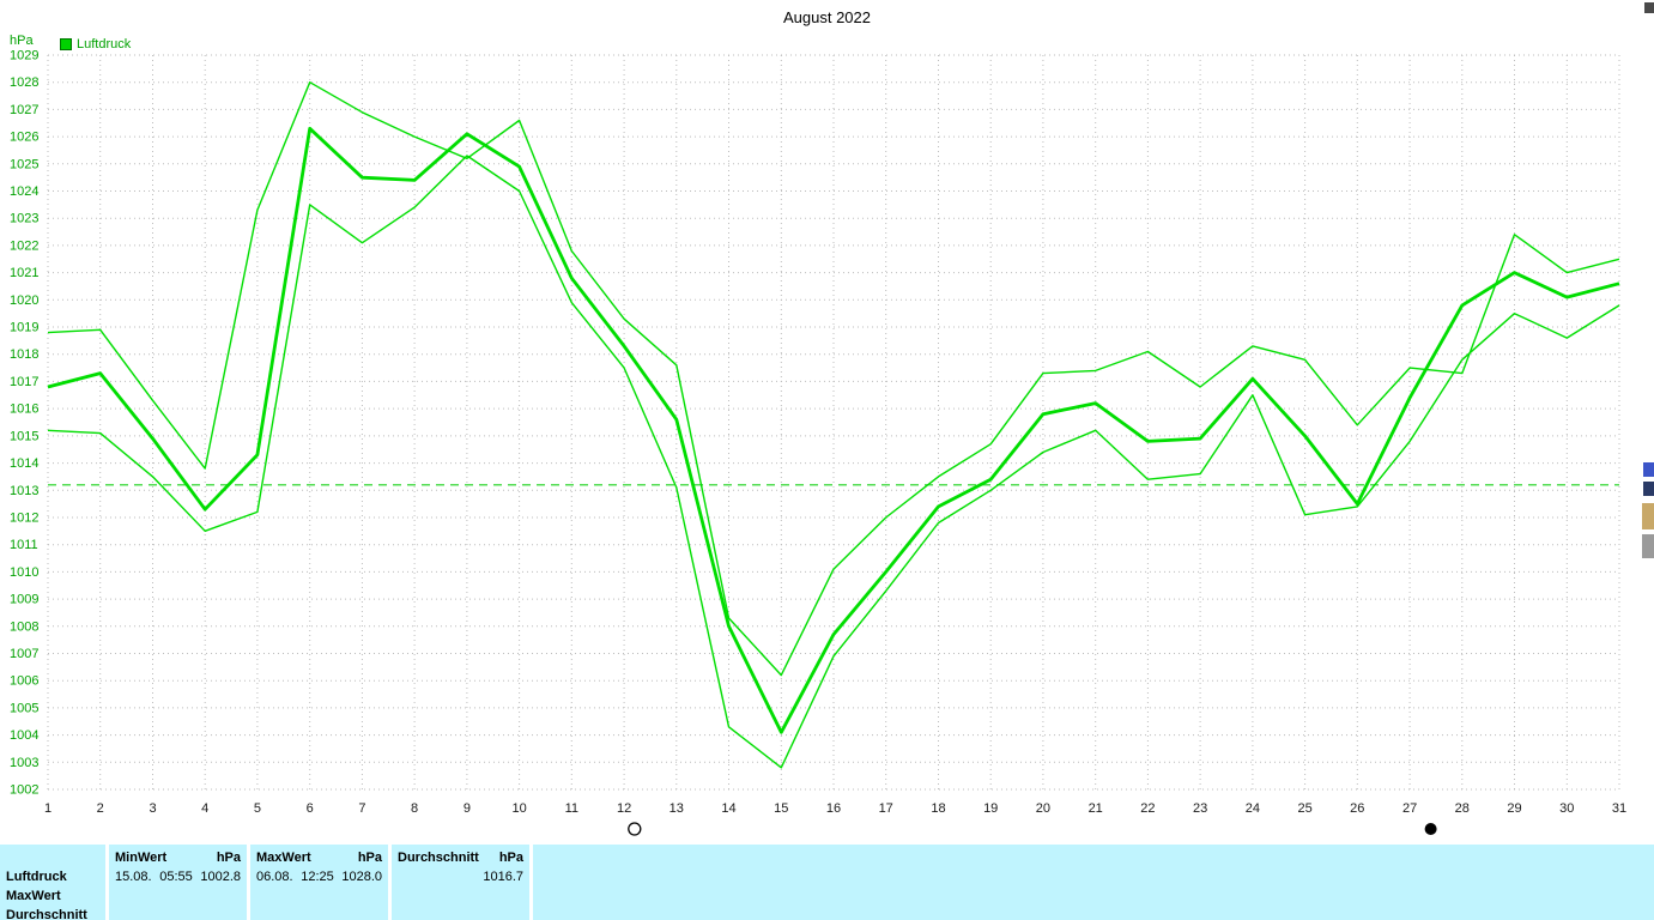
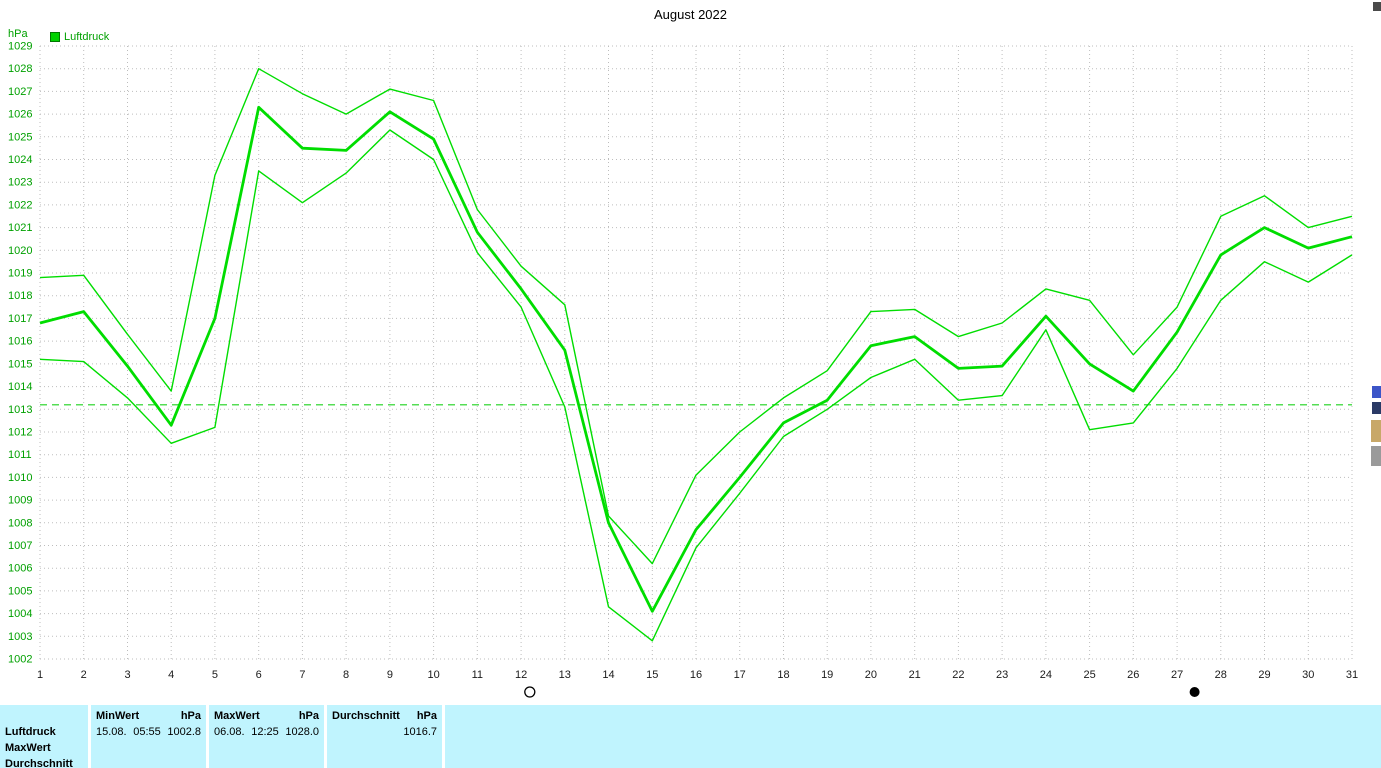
Durchschnitt/5: 1014.3 -> 1017.0
MaxWert/9: 1025.2 -> 1027.1
MaxWert/22: 1018.1 -> 1016.2
Durchschnitt/26: 1012.5 -> 1013.8
MaxWert/28: 1017.3 -> 1021.5
